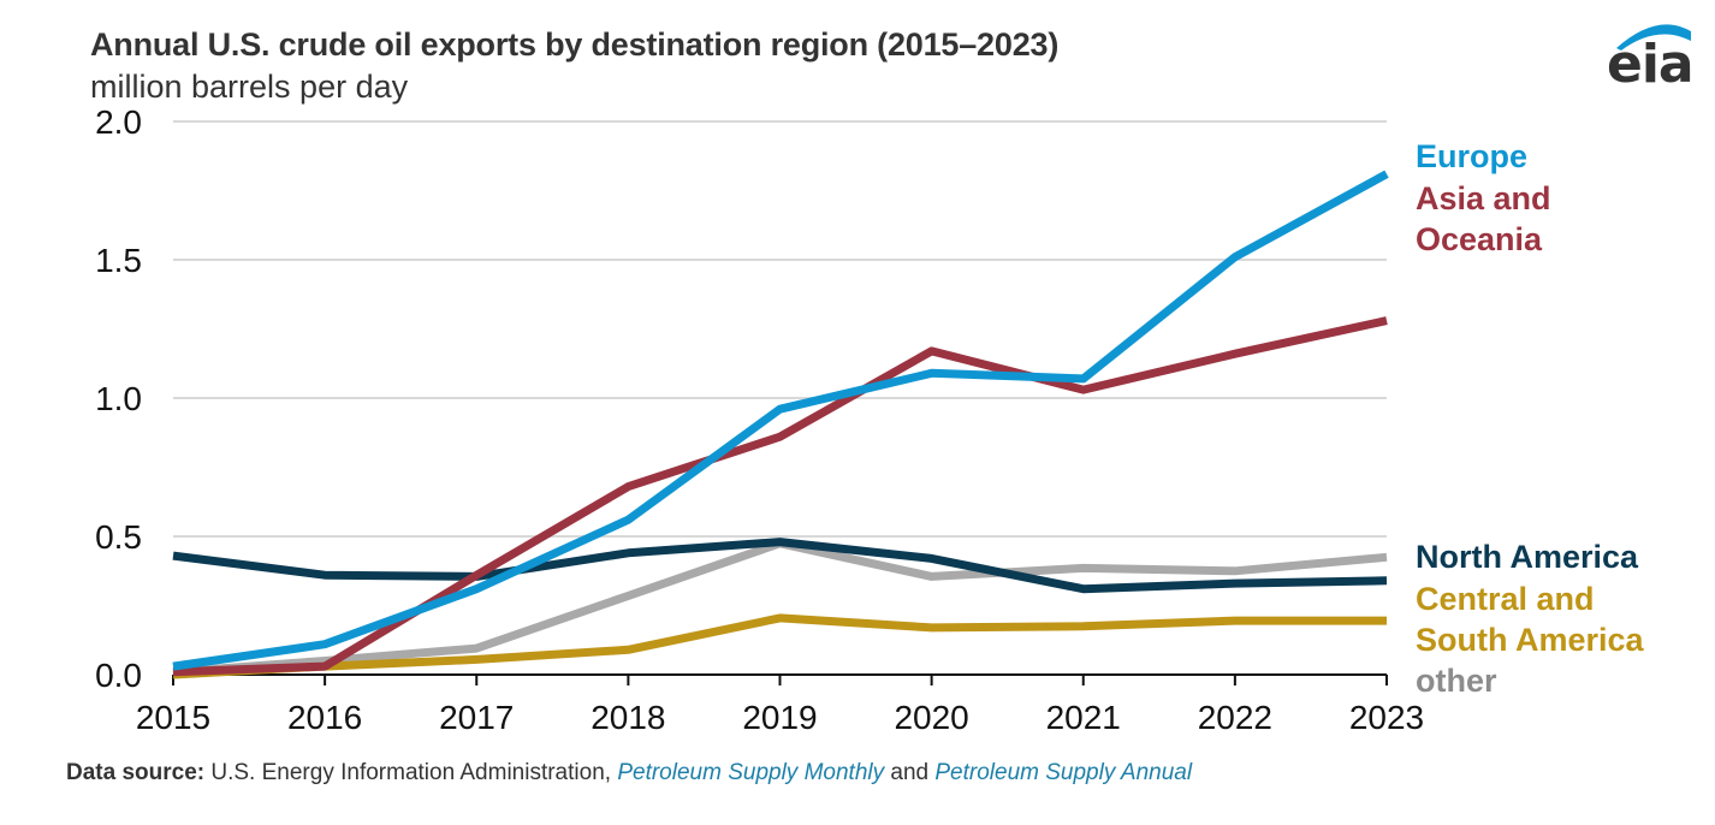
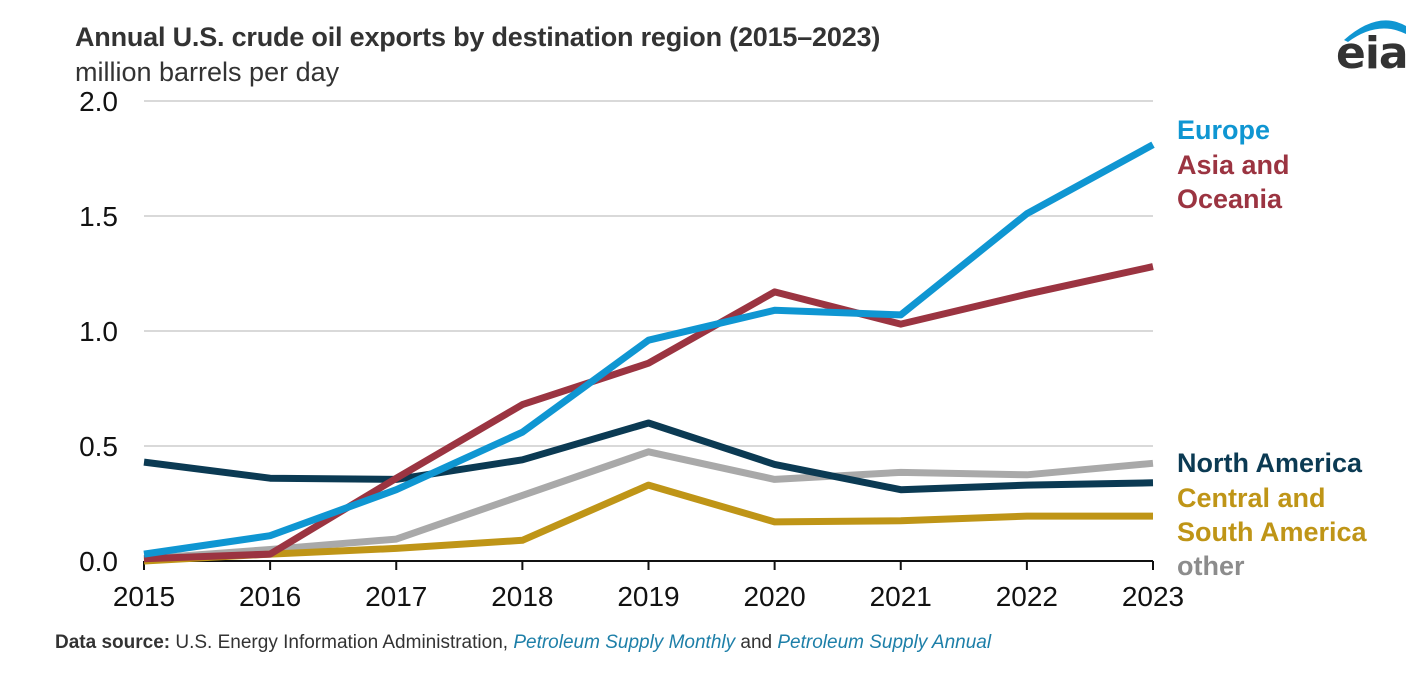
North America/2019: 0.48 -> 0.60
Central and South America/2019: 0.20 -> 0.33
